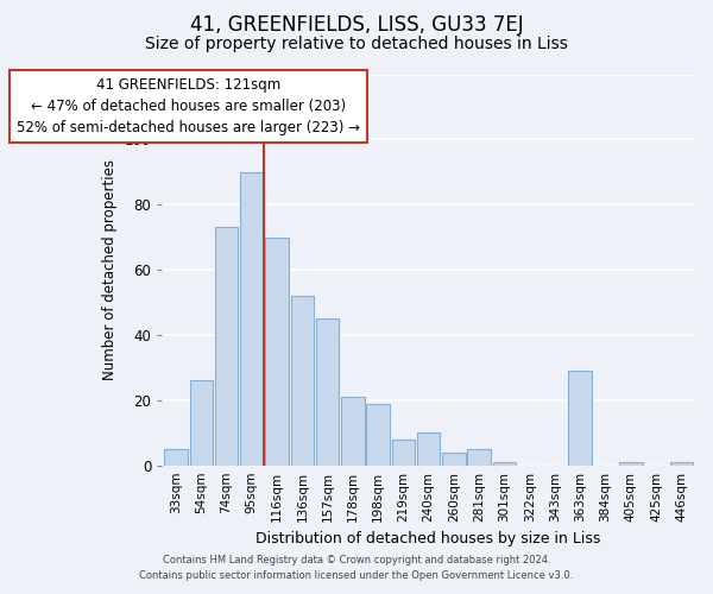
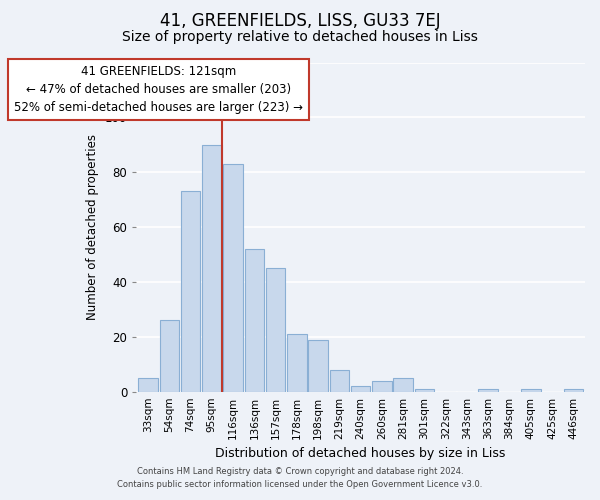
116sqm: 70 -> 83
240sqm: 10 -> 2
363sqm: 29 -> 1
